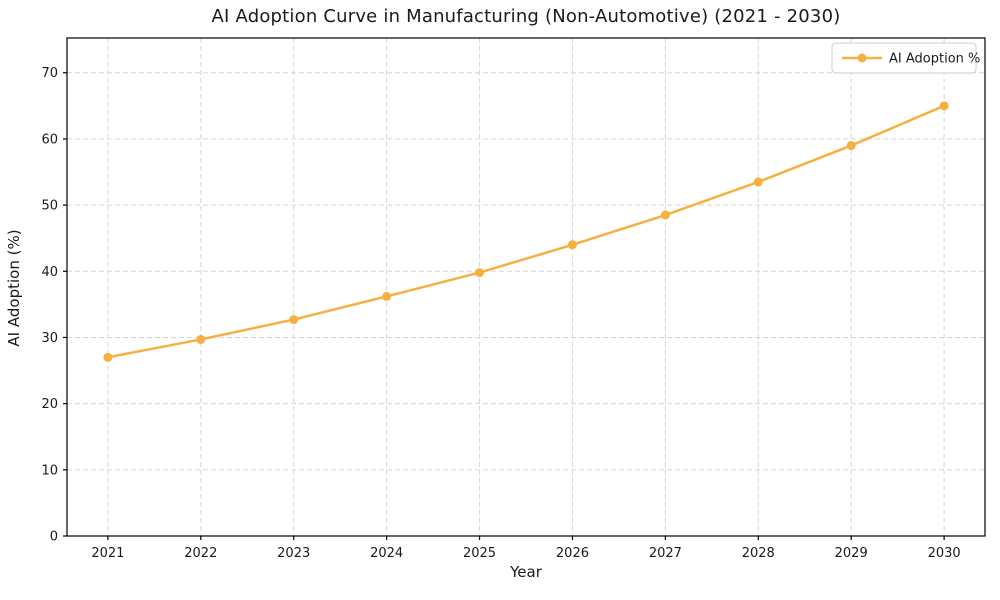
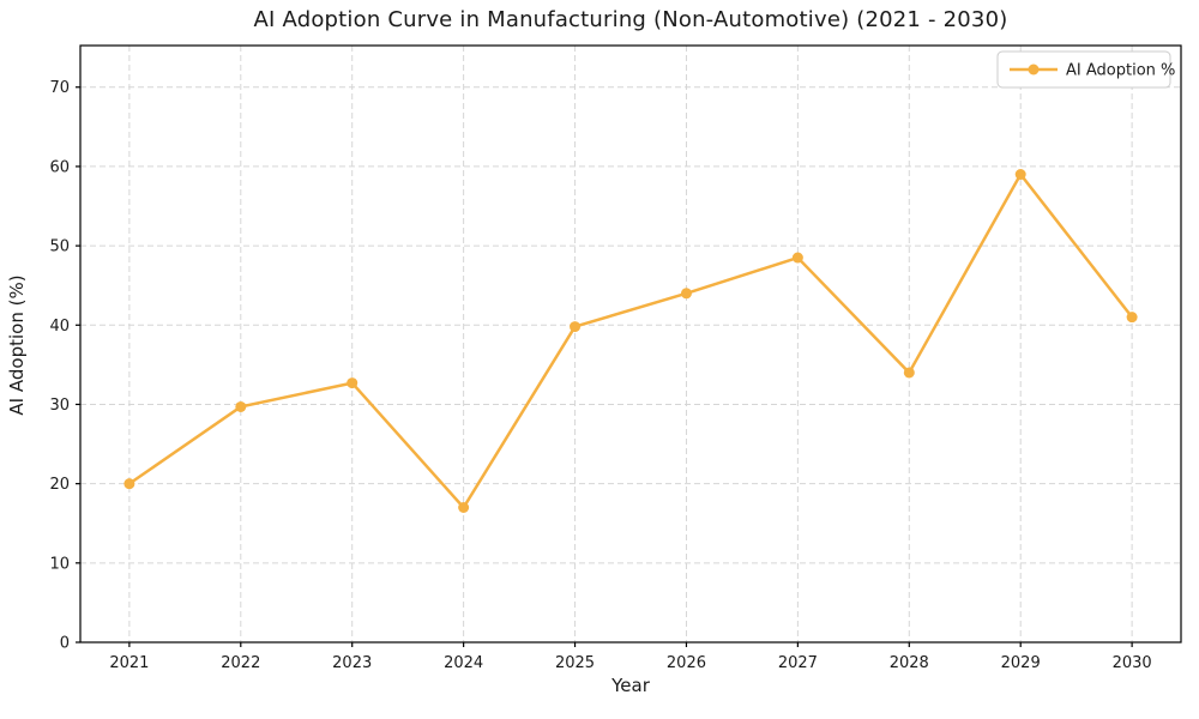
2021: 27 -> 20
2024: 36 -> 17
2028: 54 -> 34
2030: 65 -> 41
